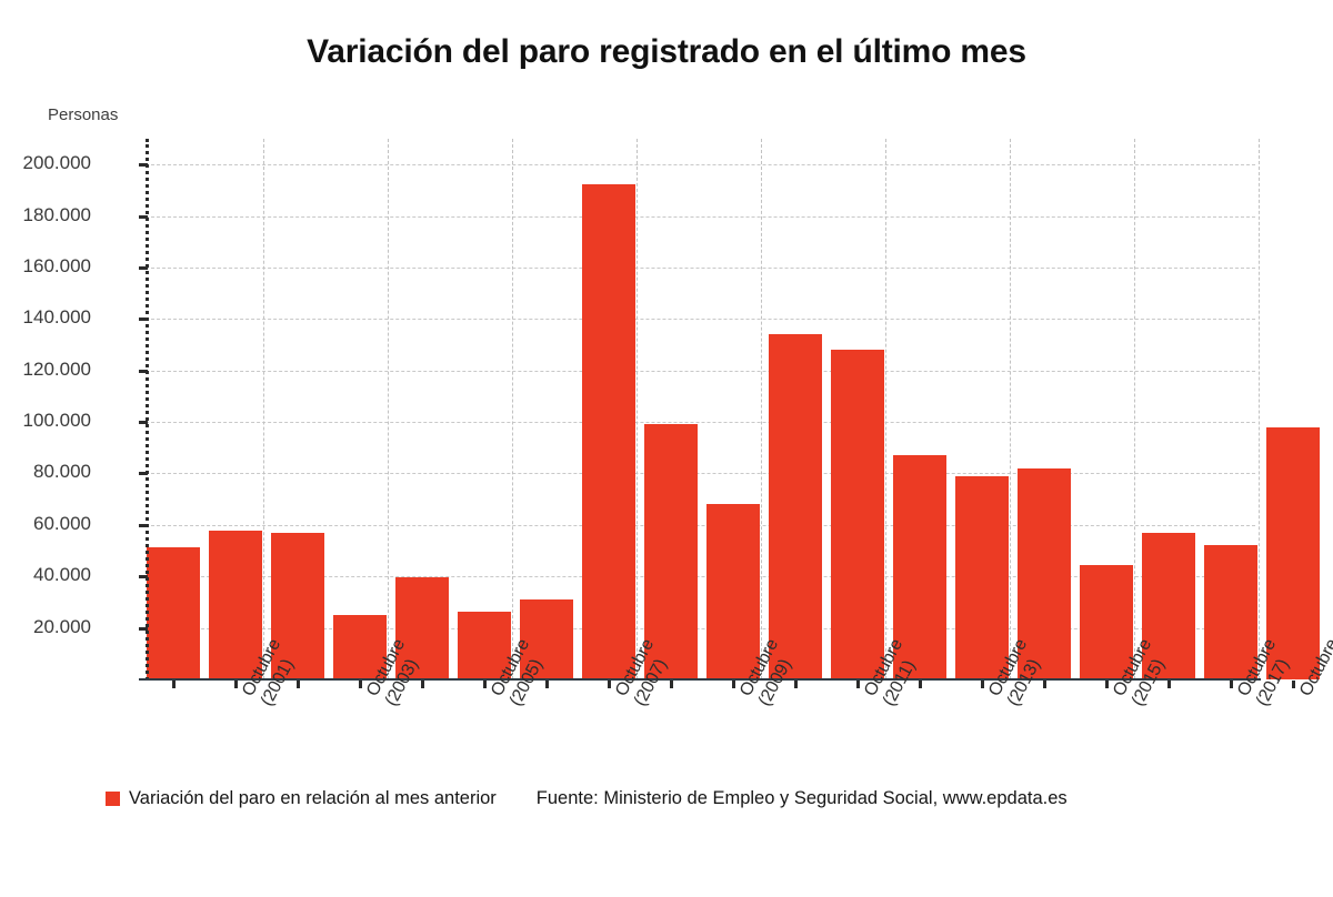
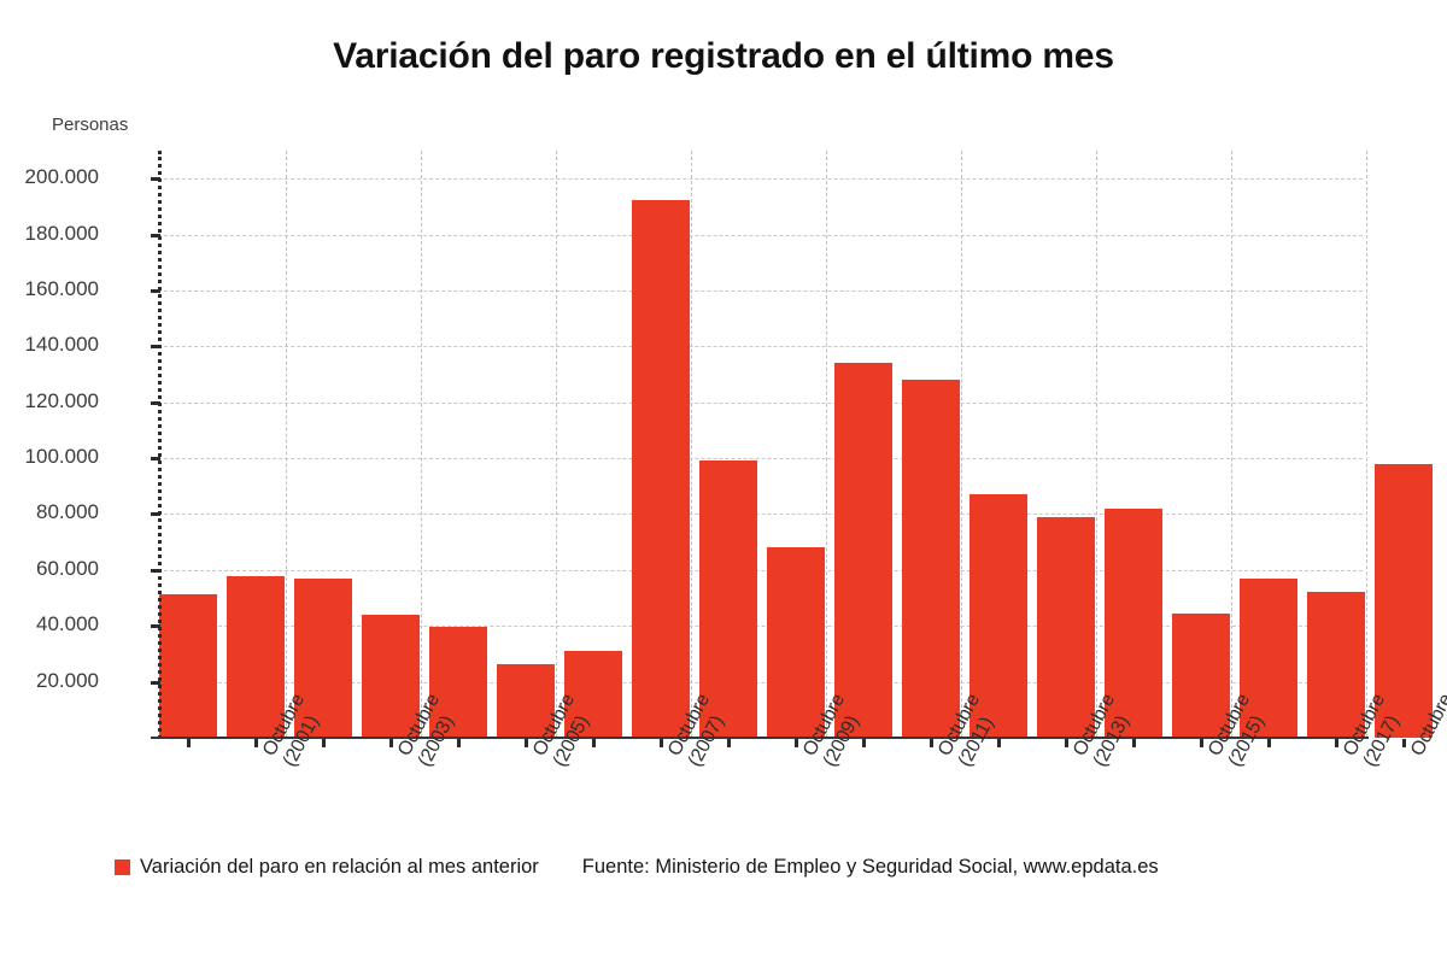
Octubre (2003): 25000 -> 44000
